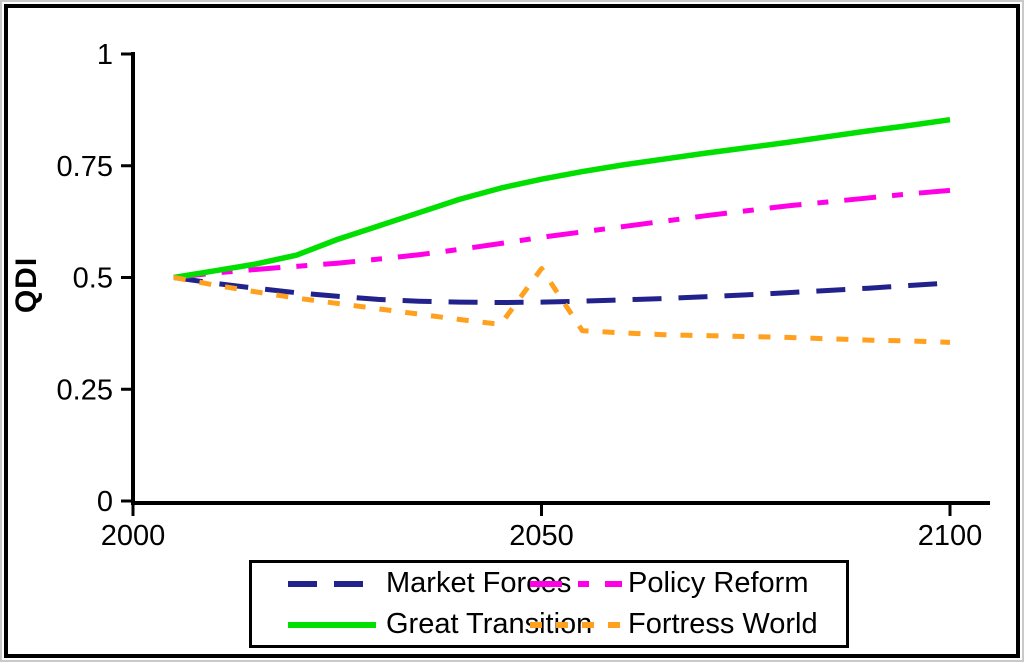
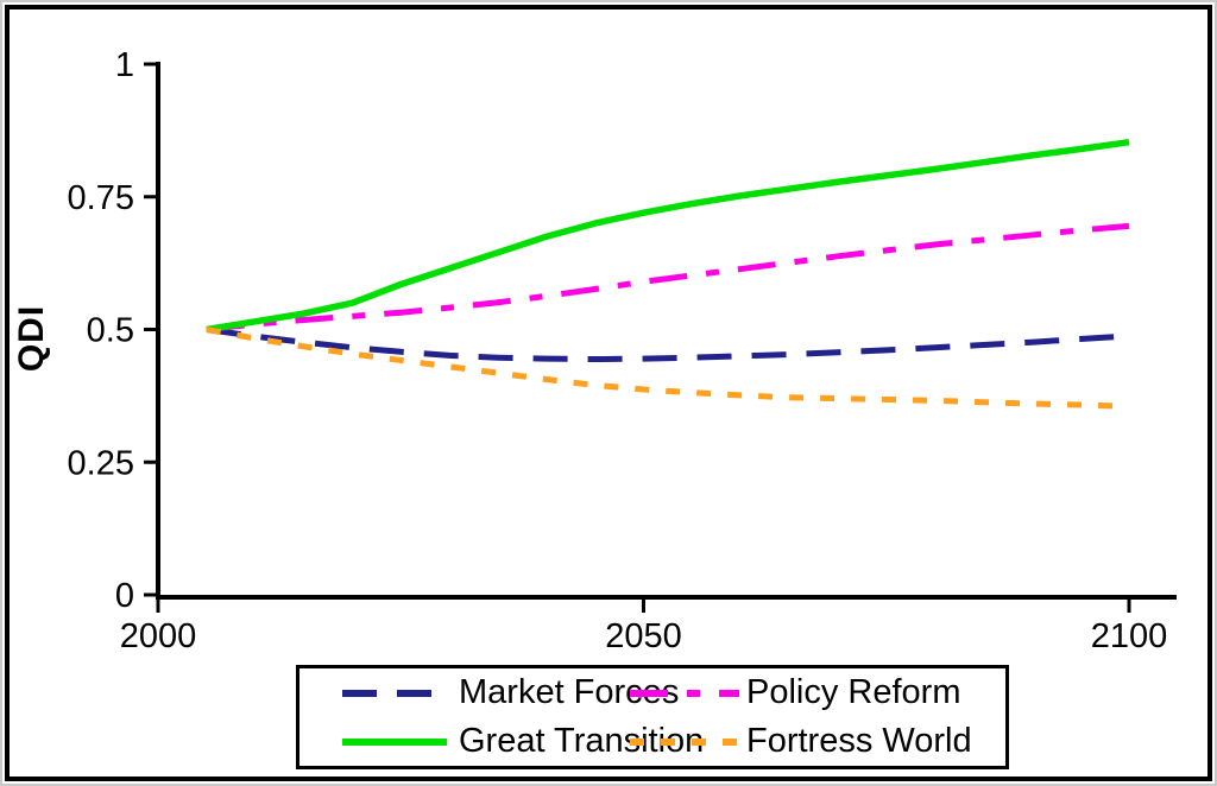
Fortress World/2050: 0.52 -> 0.39
